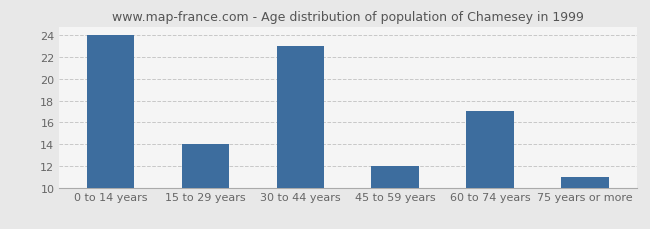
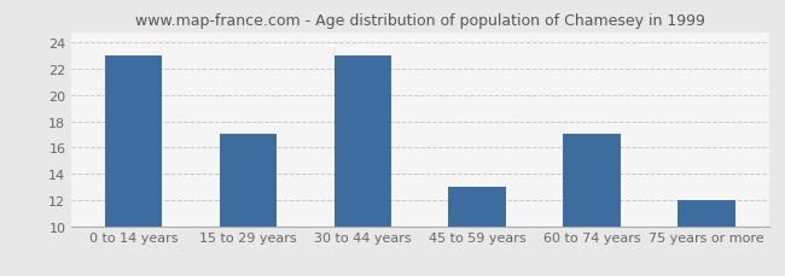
0 to 14 years: 24 -> 23
15 to 29 years: 14 -> 17
45 to 59 years: 12 -> 13
75 years or more: 11 -> 12
